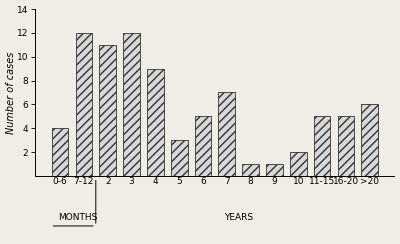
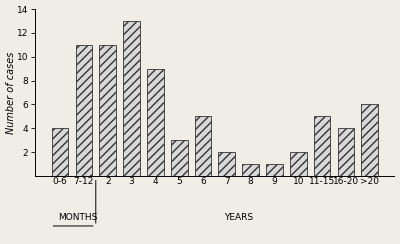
7-12: 12 -> 11
3: 12 -> 13
7: 7 -> 2
16-20: 5 -> 4
